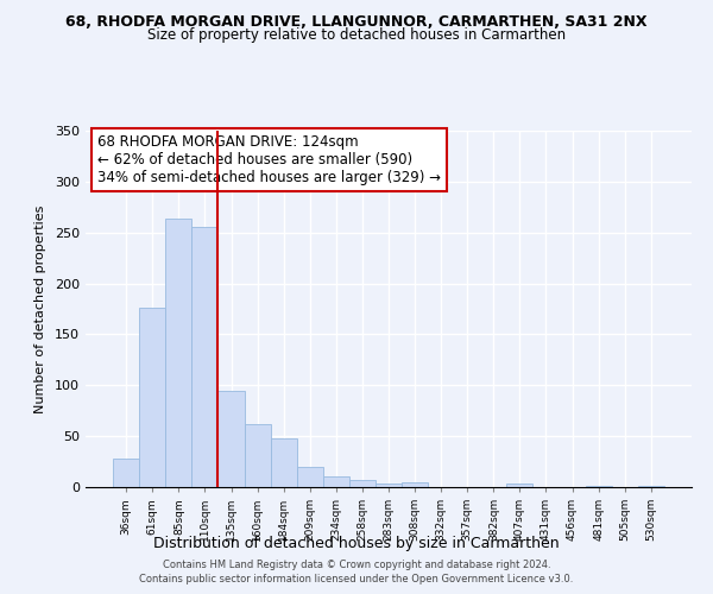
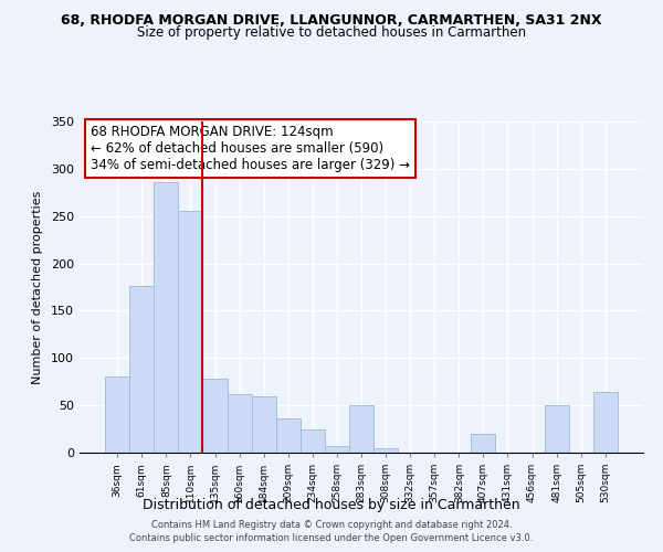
36sqm: 28 -> 80
85sqm: 264 -> 286
135sqm: 95 -> 78
184sqm: 48 -> 60
209sqm: 20 -> 36
234sqm: 11 -> 24
283sqm: 4 -> 50
407sqm: 3 -> 20
481sqm: 1 -> 50
530sqm: 1 -> 64
